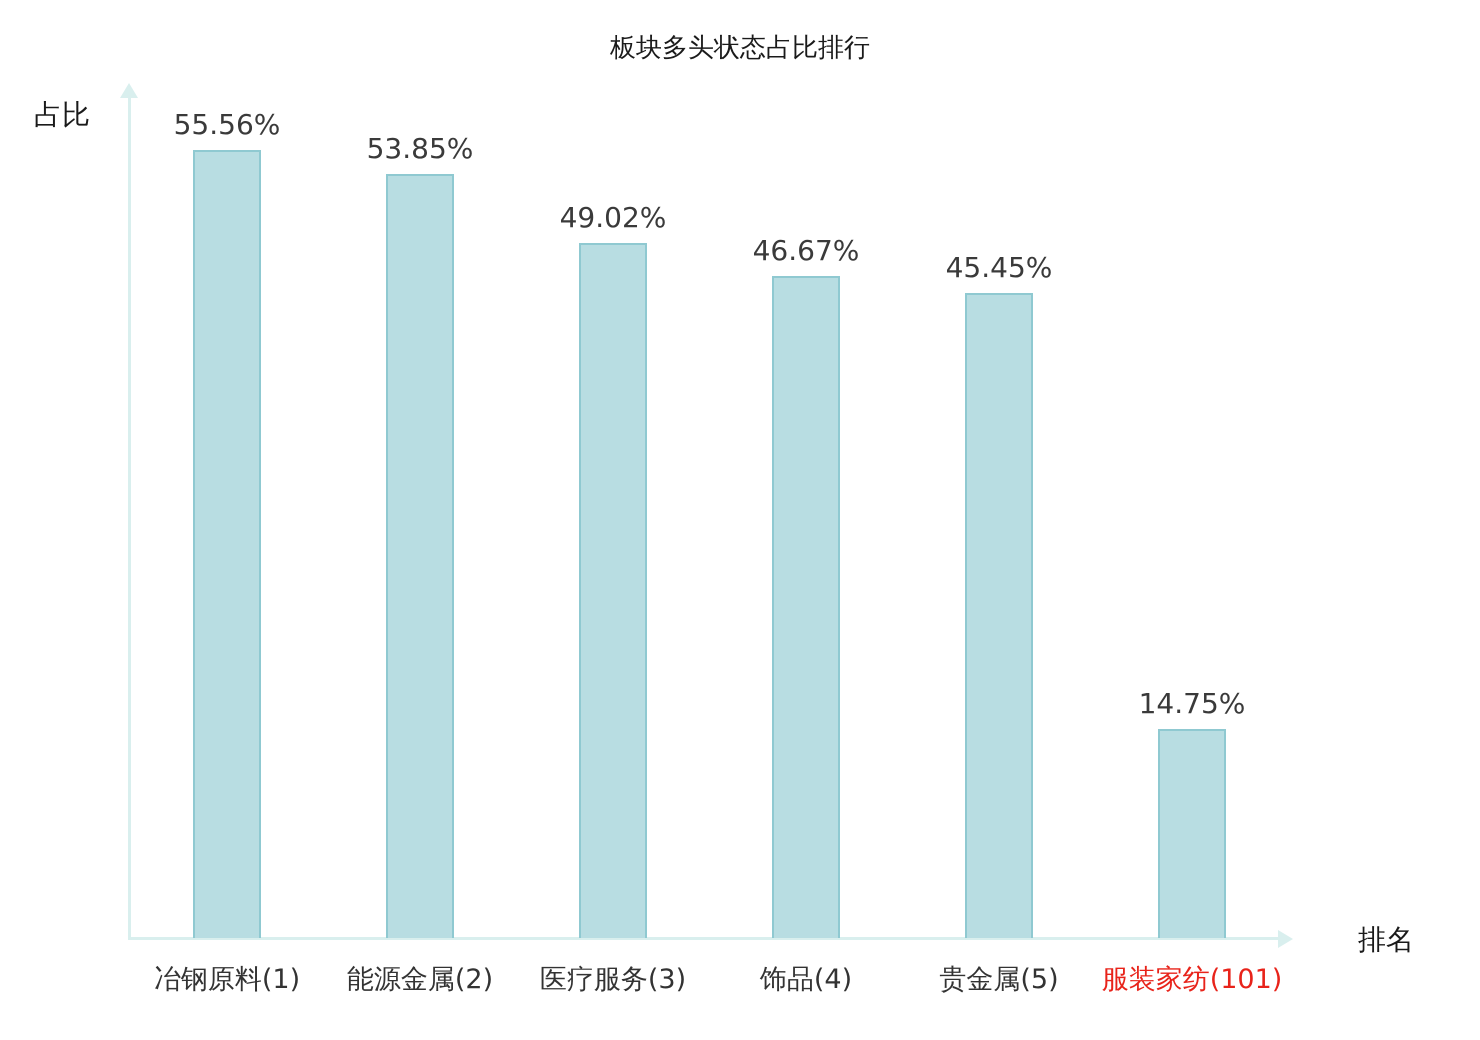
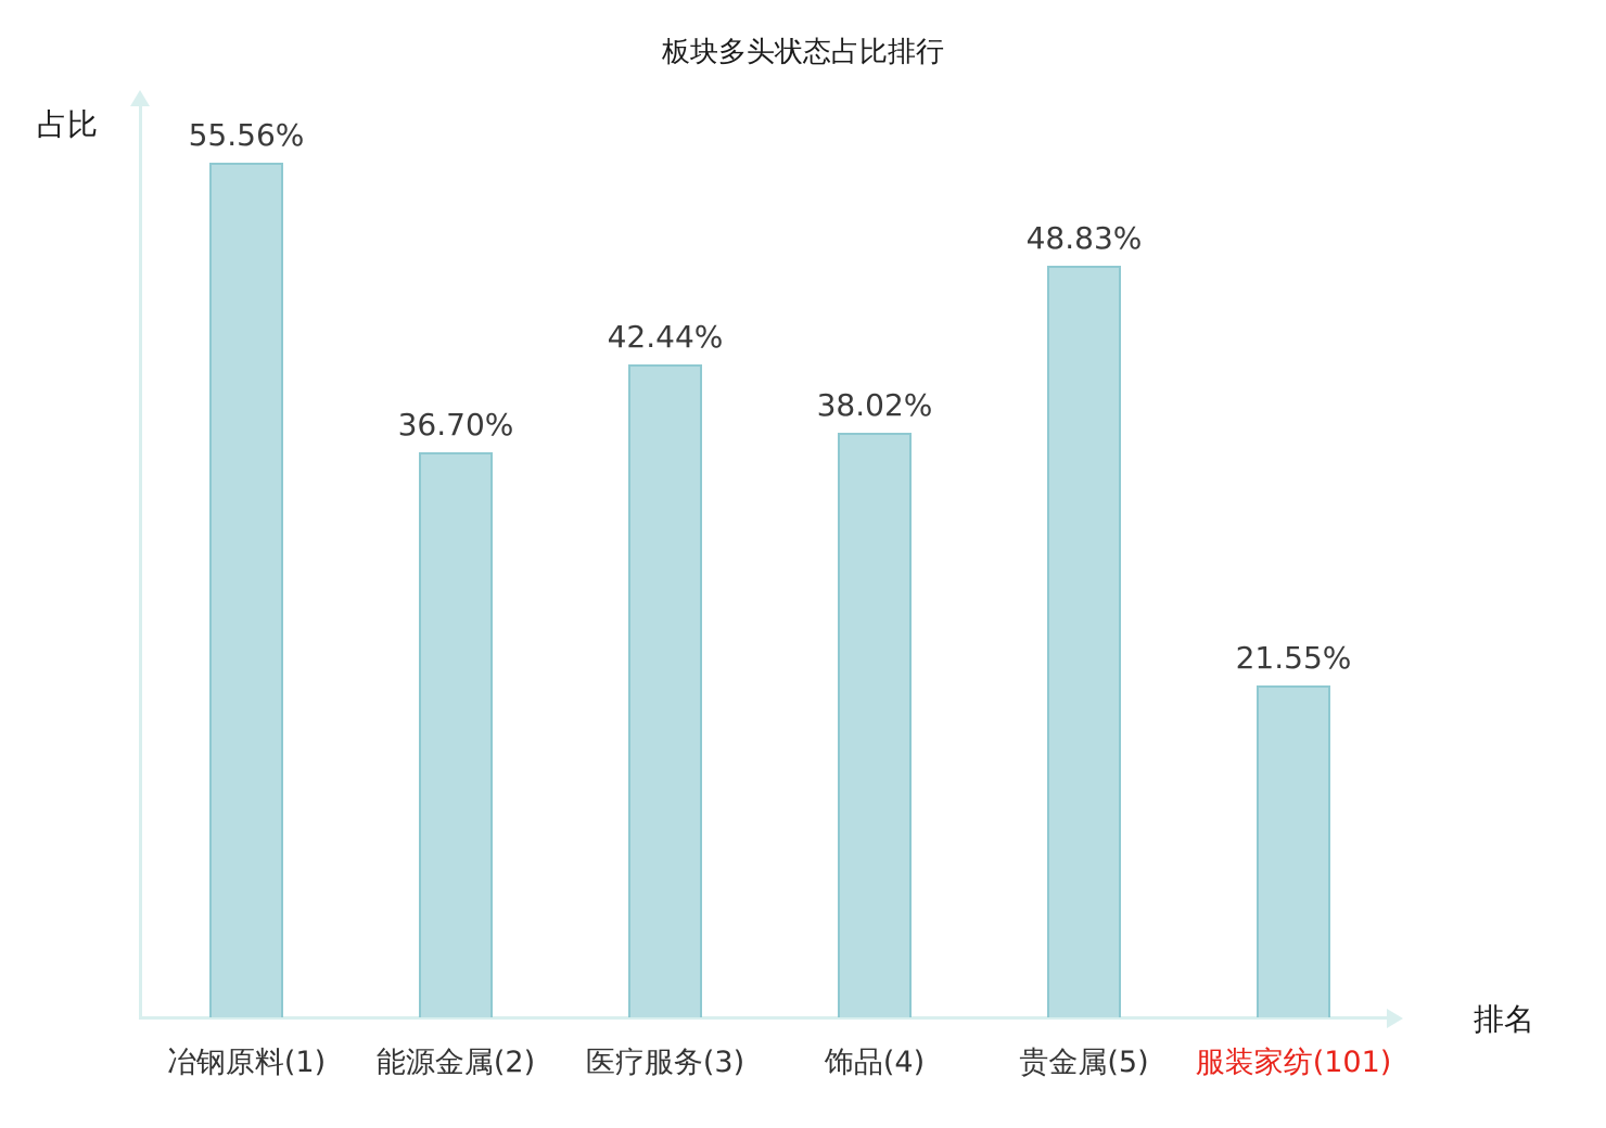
能源金属(2): 53.85% -> 36.70%
医疗服务(3): 49.02% -> 42.44%
饰品(4): 46.67% -> 38.02%
贵金属(5): 45.45% -> 48.83%
服装家纺(101): 14.75% -> 21.55%
